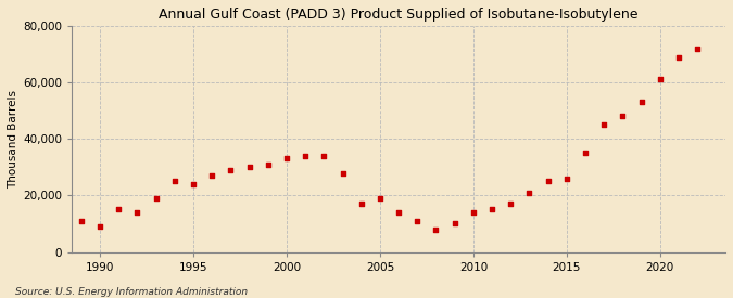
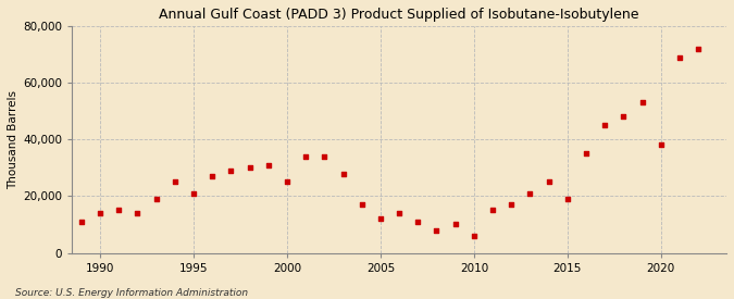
1990: 9,000 -> 14,000
1995: 24,000 -> 21,000
2000: 33,000 -> 25,000
2005: 19,000 -> 12,000
2010: 14,000 -> 6,000
2015: 26,000 -> 19,000
2020: 61,000 -> 38,000
